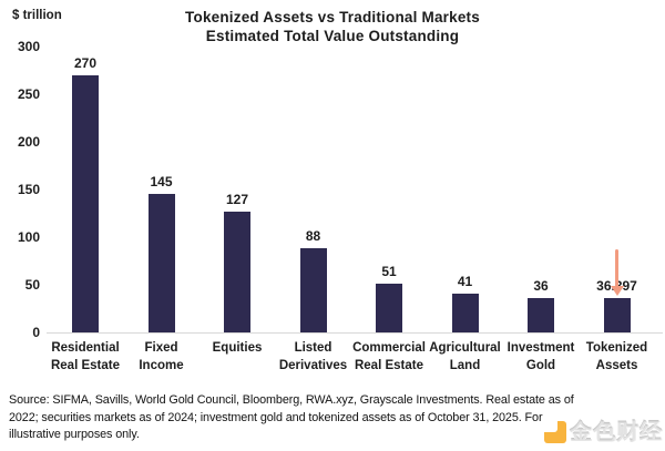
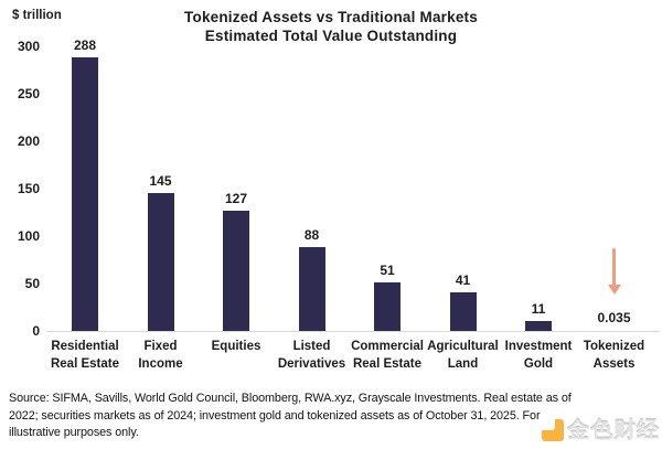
Residential Real Estate: 270 -> 288
Investment Gold: 36 -> 11
Tokenized Assets: 36.397 -> 0.035
